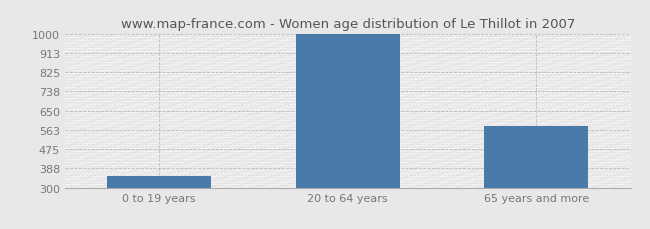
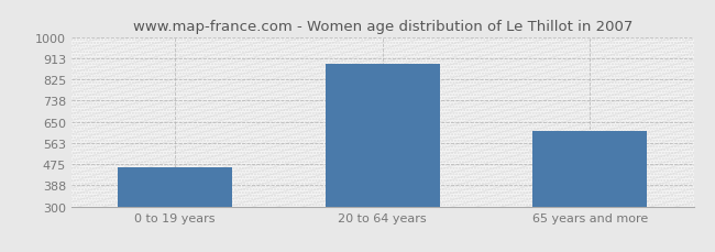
0 to 19 years: 351 -> 460
20 to 64 years: 1000 -> 890
65 years and more: 578 -> 610
